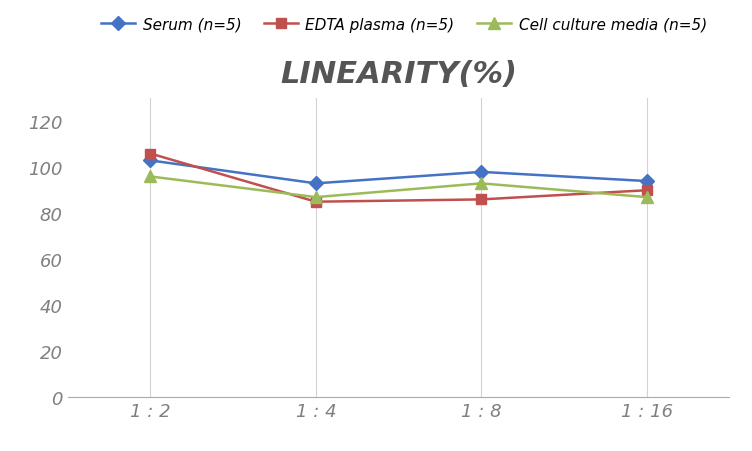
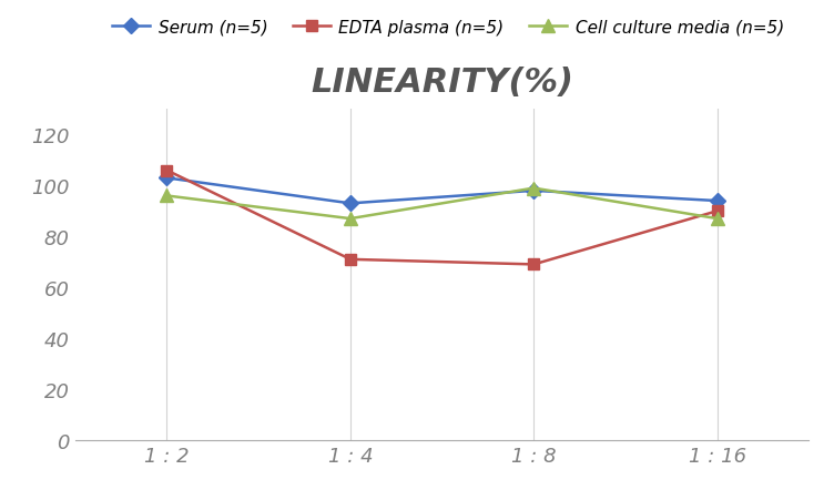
EDTA plasma (n=5)/1 : 4: 85 -> 71
EDTA plasma (n=5)/1 : 8: 86 -> 69
Cell culture media (n=5)/1 : 8: 93 -> 99
